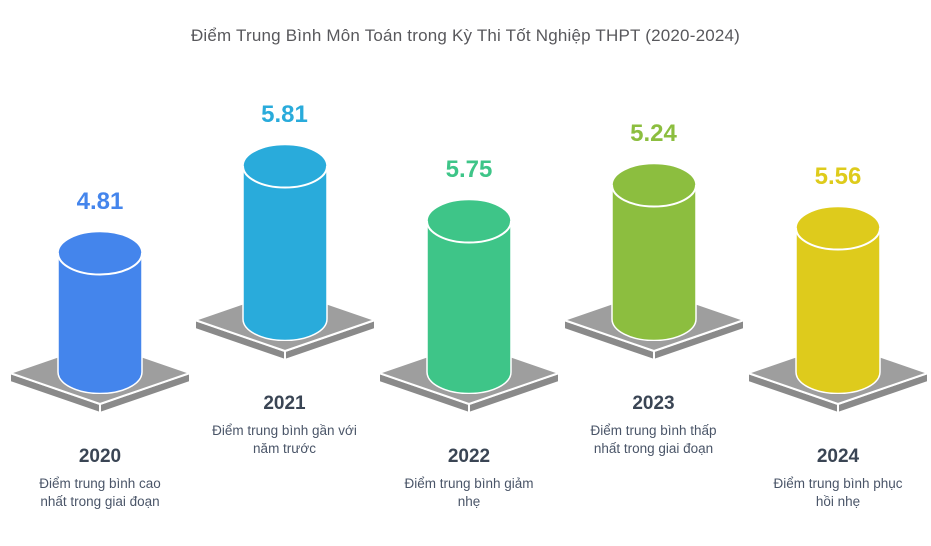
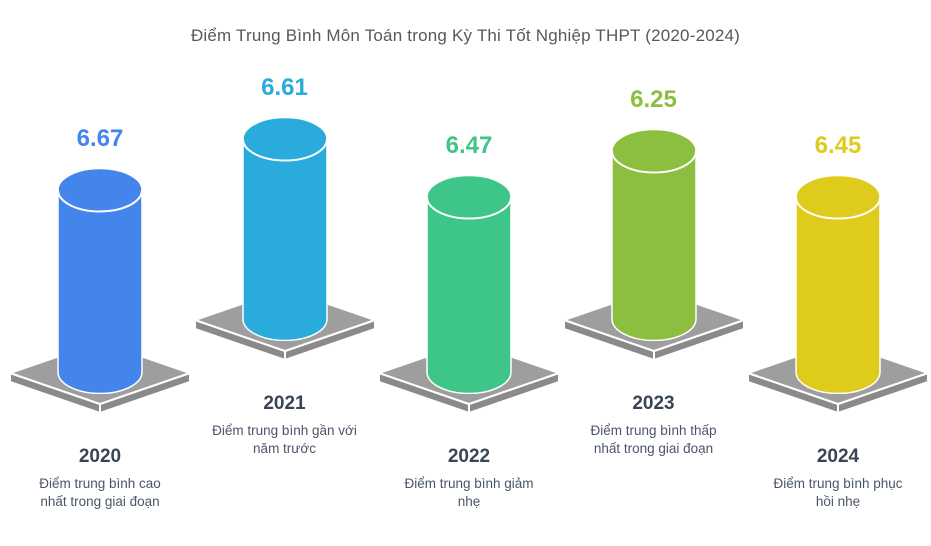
2020: 4.81 -> 6.67
2021: 5.81 -> 6.61
2022: 5.75 -> 6.47
2023: 5.24 -> 6.25
2024: 5.56 -> 6.45
